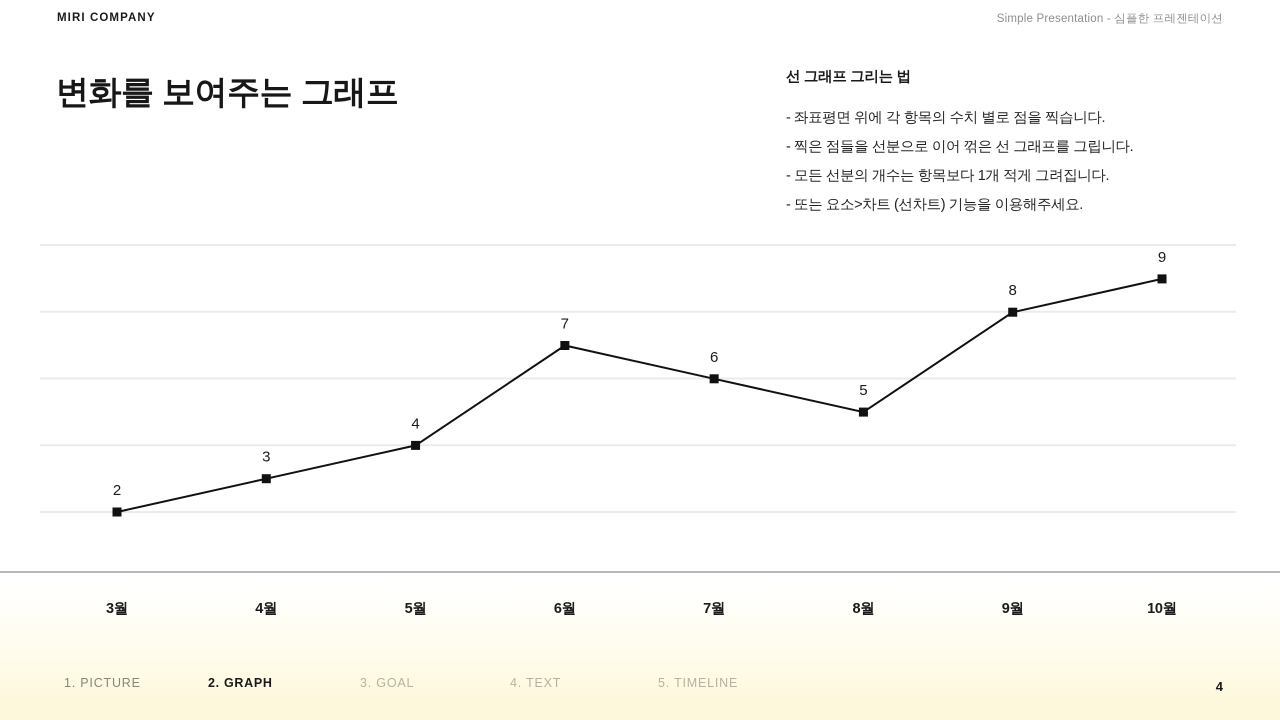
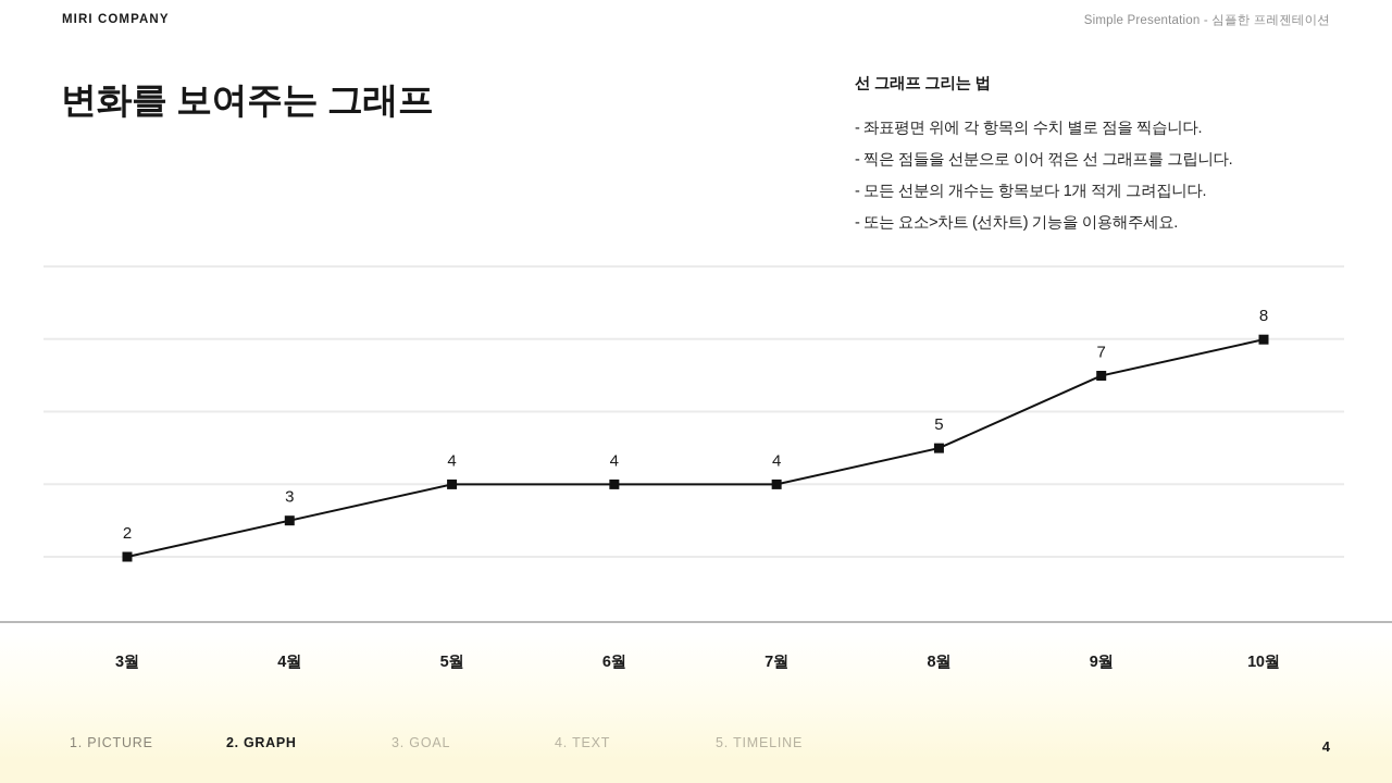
6월: 7 -> 4
7월: 6 -> 4
9월: 8 -> 7
10월: 9 -> 8
